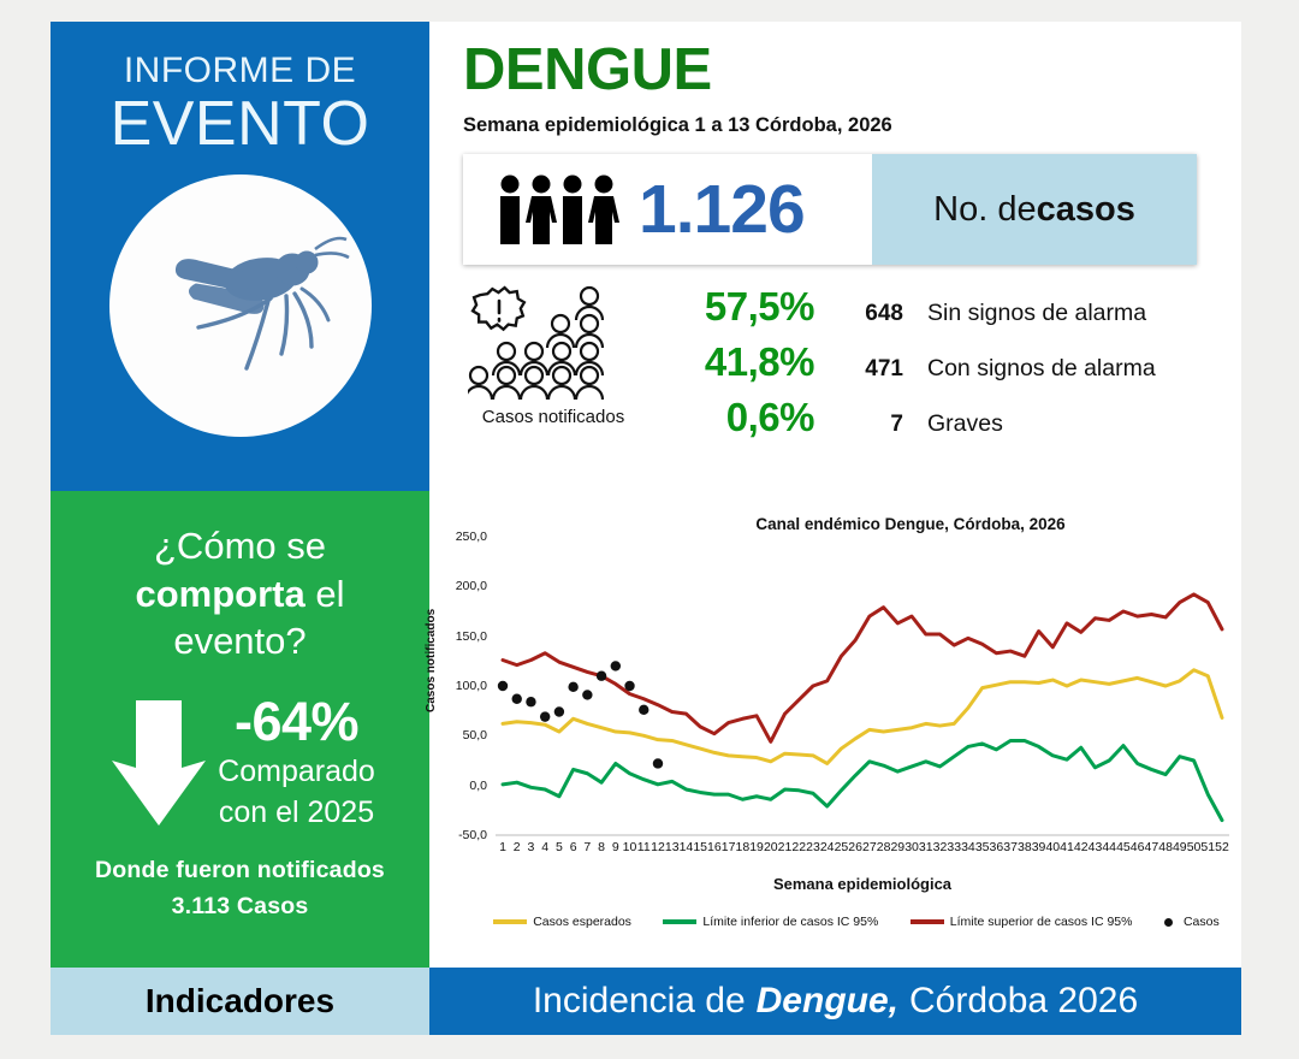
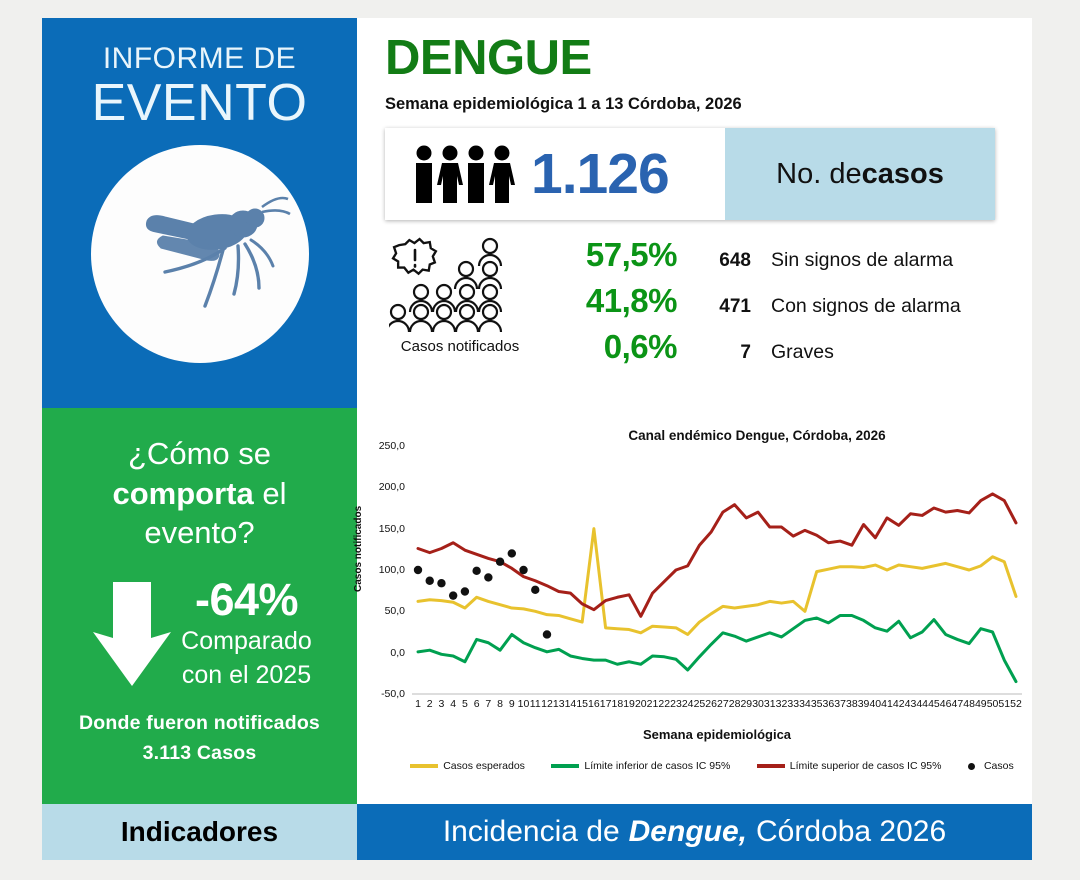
Casos esperados/16: 30 -> 150
Casos esperados/34: 80 -> 50
